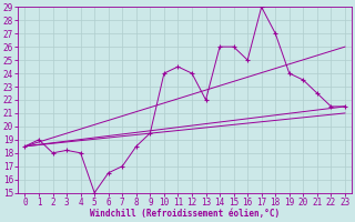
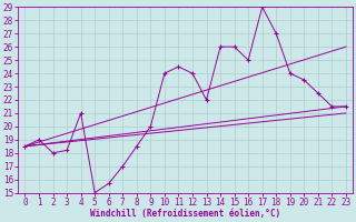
4: 18.0 -> 21.0
6: 16.5 -> 15.7
9: 19.5 -> 20.0
